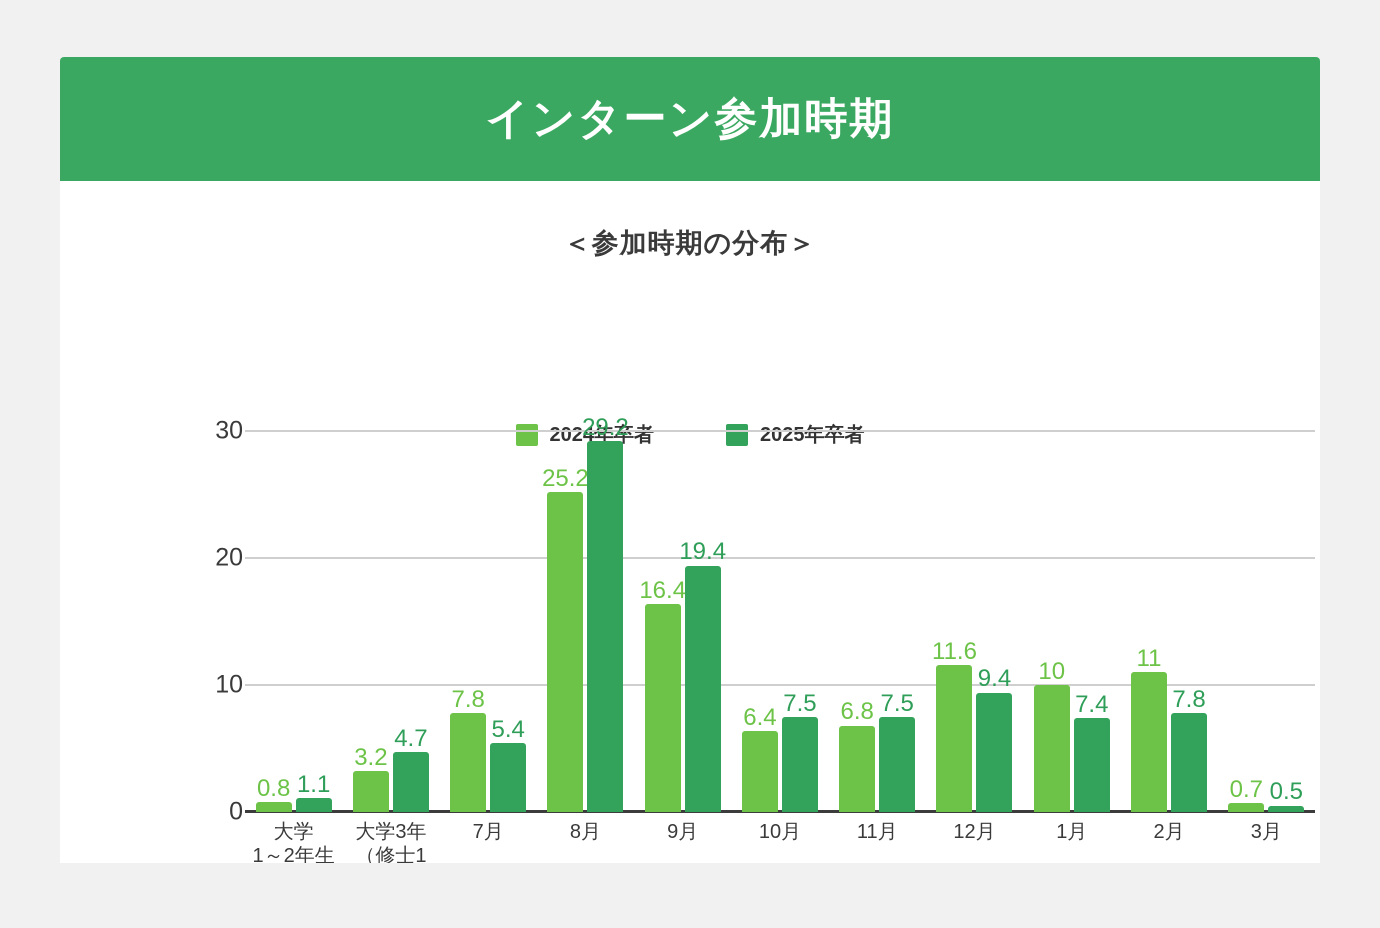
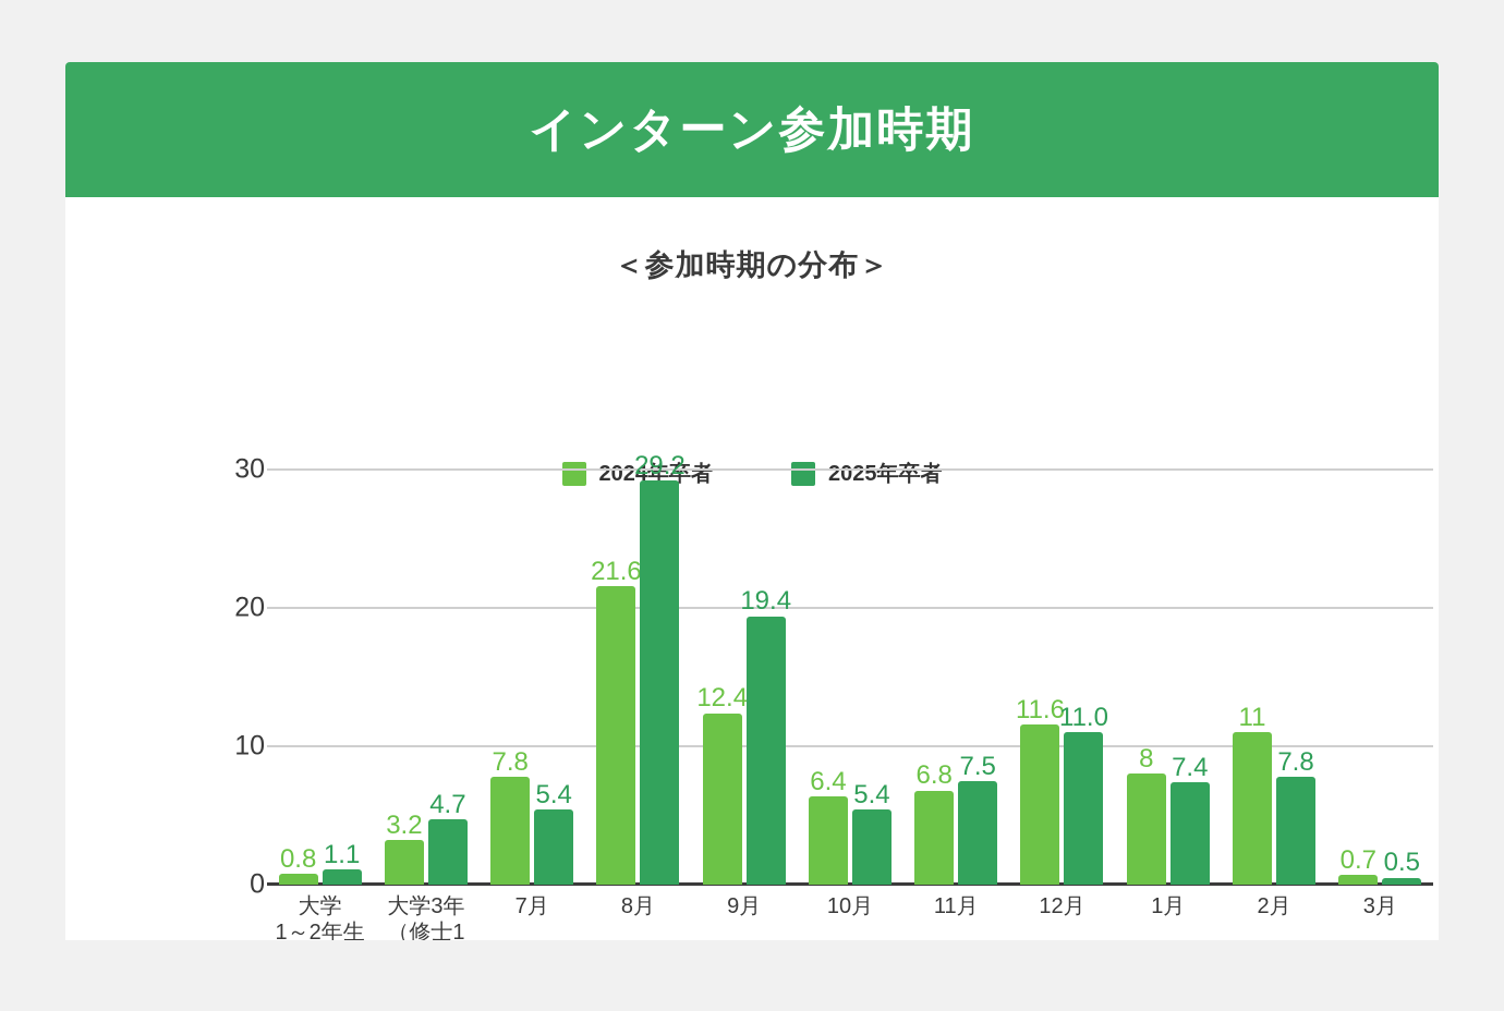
2024年卒者/8月: 25.2 -> 21.6
2024年卒者/9月: 16.4 -> 12.4
2025年卒者/10月: 7.5 -> 5.4
2025年卒者/12月: 9.4 -> 11.0
2024年卒者/1月: 10 -> 8
